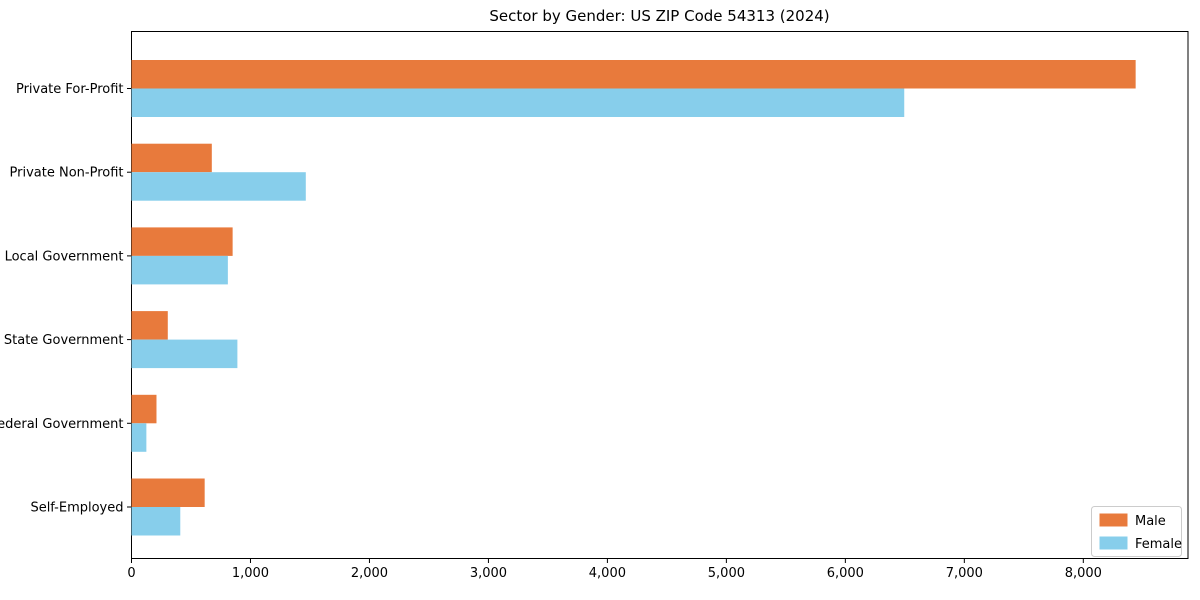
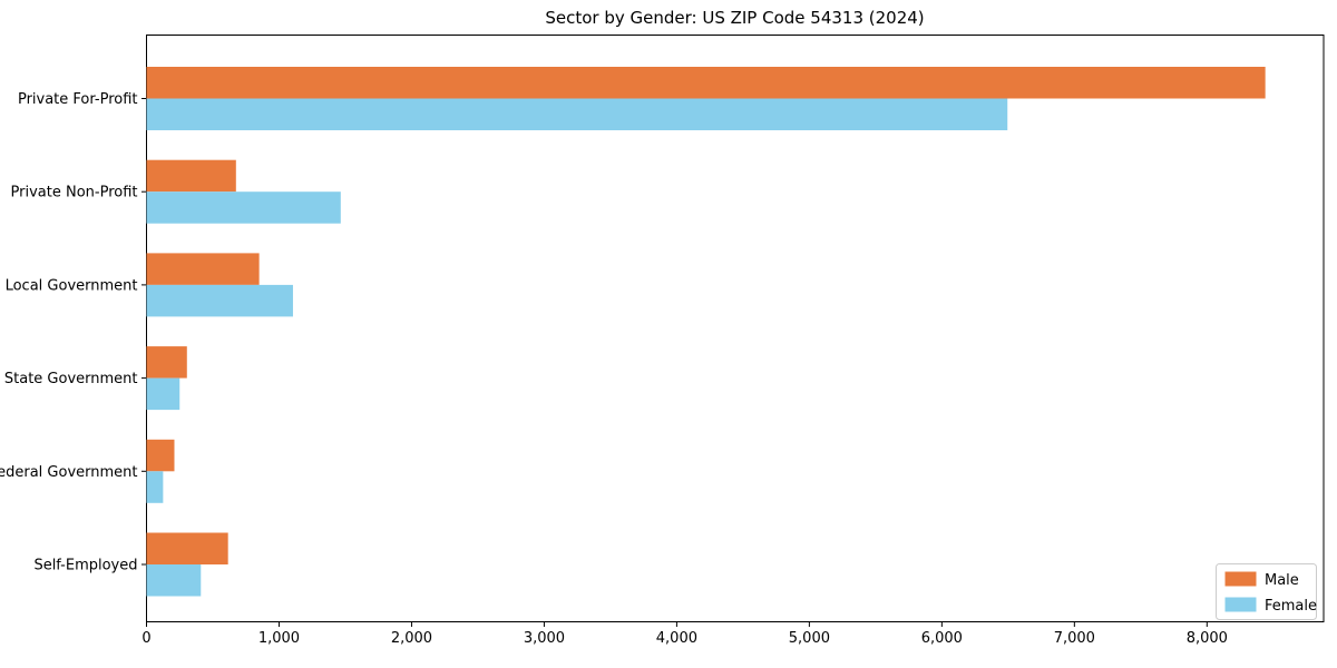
Female/Local Government: 810 -> 1100
Female/State Government: 890 -> 250
